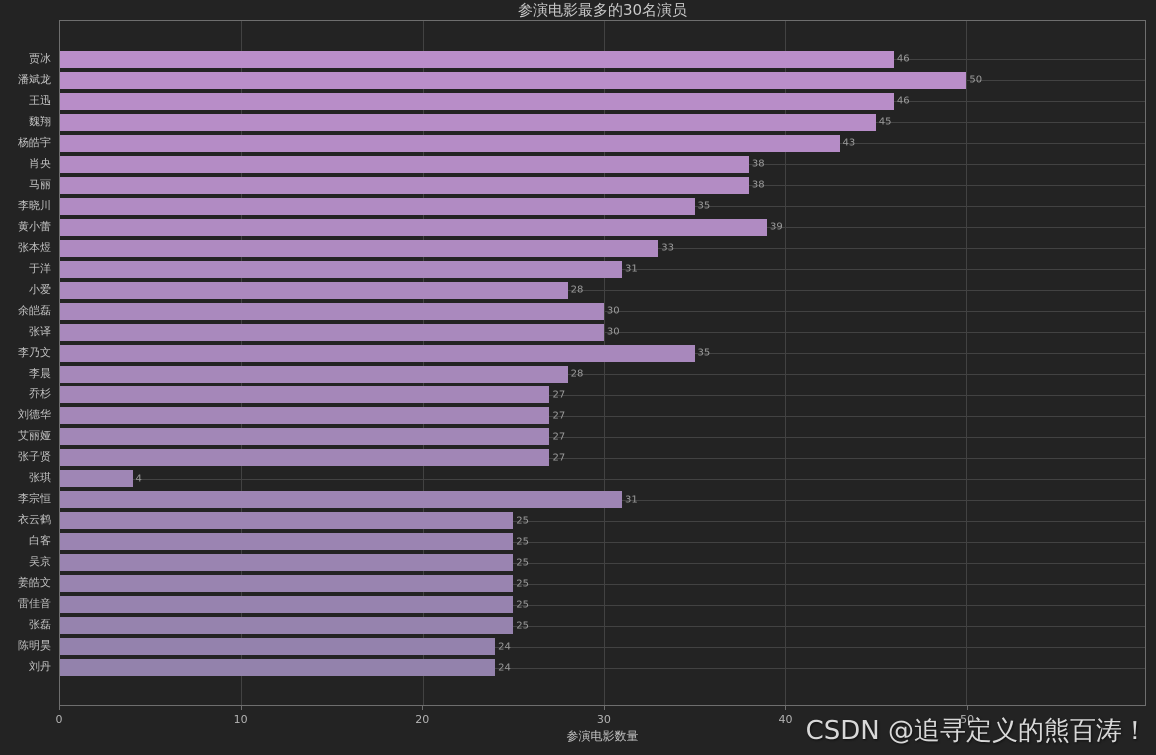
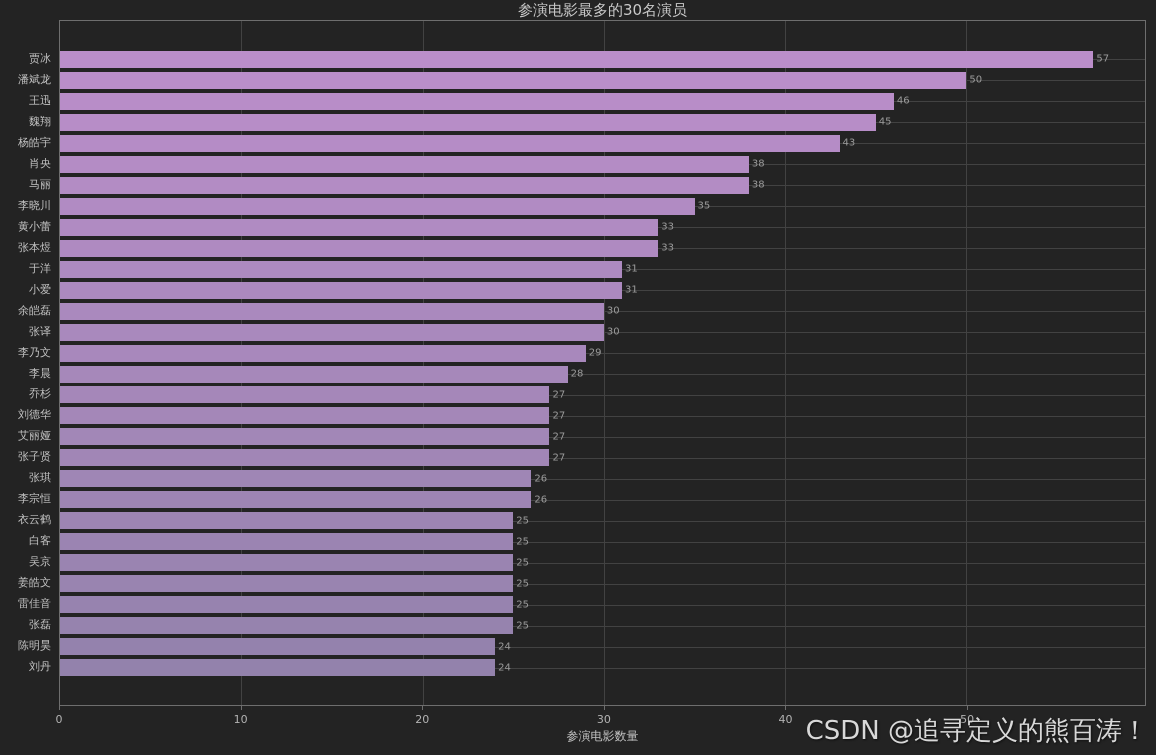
贾冰: 46 -> 57
黄小蕾: 39 -> 33
小爱: 28 -> 31
李乃文: 35 -> 29
张琪: 4 -> 26
李宗恒: 31 -> 26
